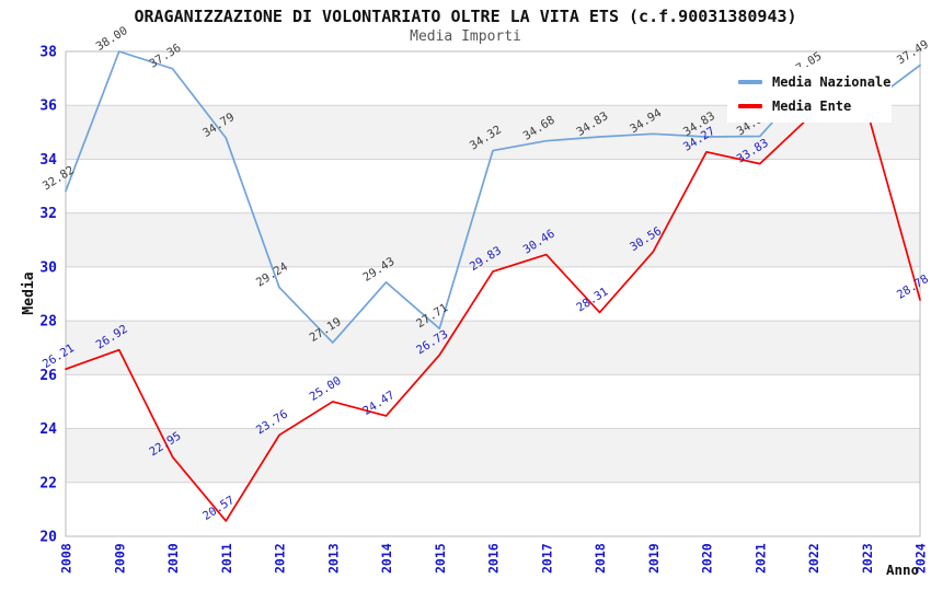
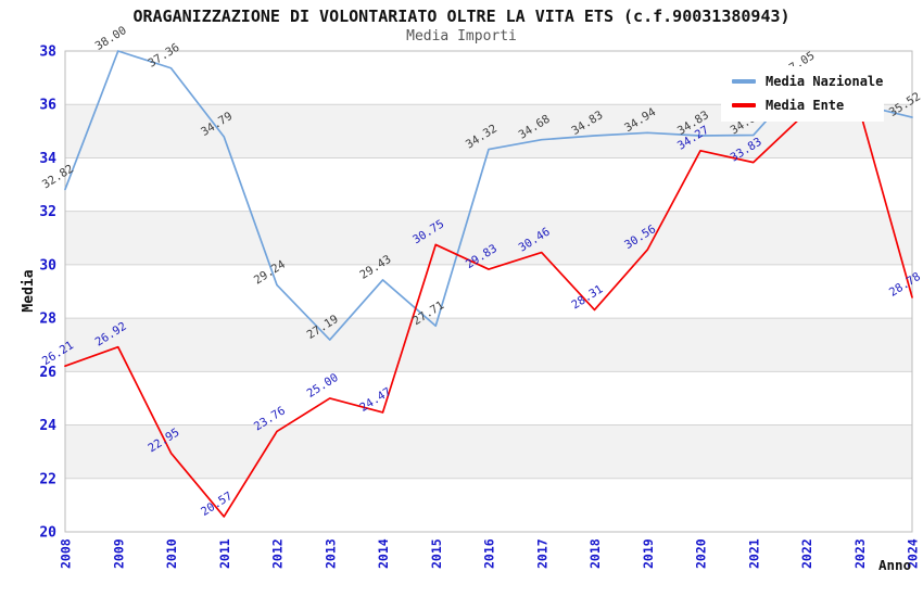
Media Ente/2015: 26.73 -> 30.75
Media Nazionale/2024: 37.49 -> 35.52
